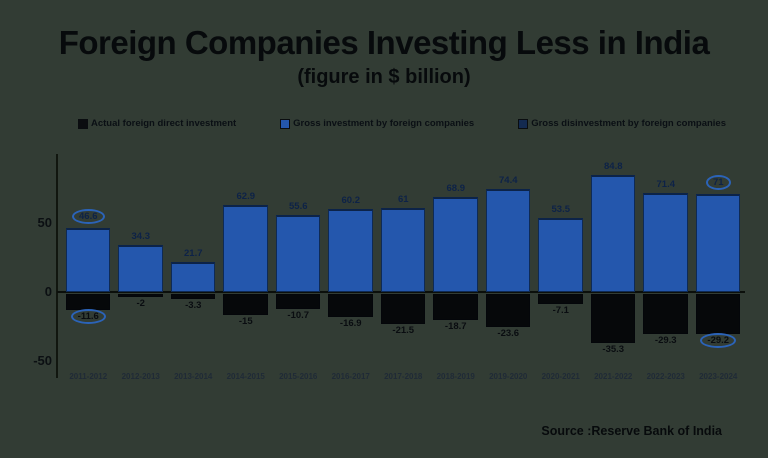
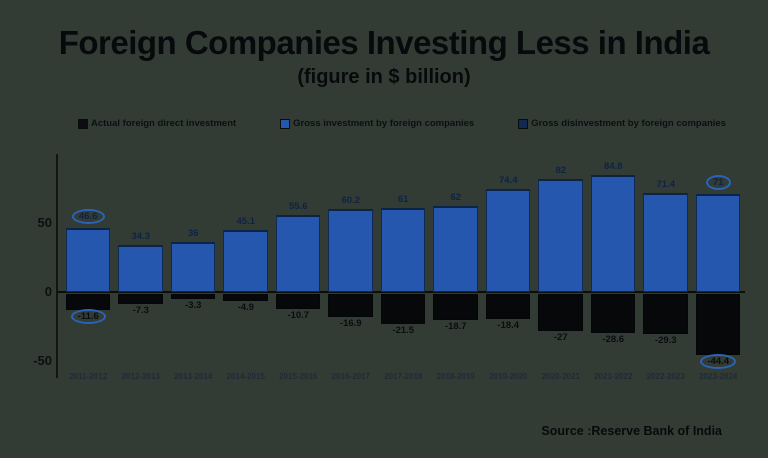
Gross disinvestment by foreign companies/2012-2013: -2 -> -7.3
Gross investment by foreign companies/2013-2014: 21.7 -> 36
Gross investment by foreign companies/2014-2015: 62.9 -> 45.1
Gross disinvestment by foreign companies/2014-2015: -15 -> -4.9
Gross investment by foreign companies/2018-2019: 68.9 -> 62
Gross disinvestment by foreign companies/2019-2020: -23.6 -> -18.4
Gross investment by foreign companies/2020-2021: 53.5 -> 82
Gross disinvestment by foreign companies/2020-2021: -7.1 -> -27
Gross disinvestment by foreign companies/2021-2022: -35.3 -> -28.6
Gross disinvestment by foreign companies/2023-2024: -29.2 -> -44.4
